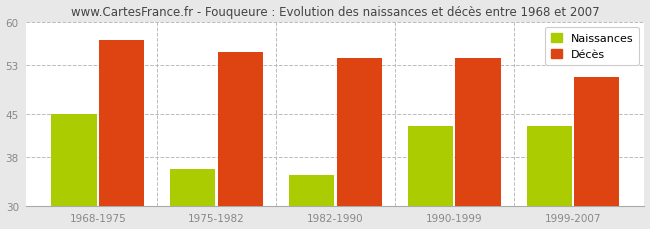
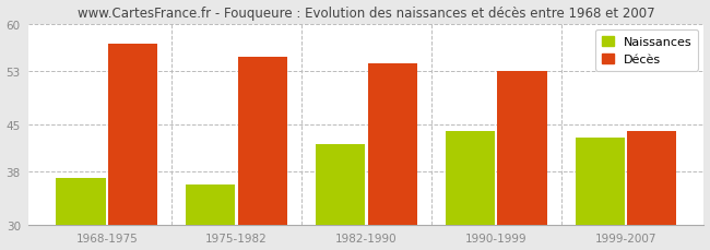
Naissances/1968-1975: 45 -> 37
Naissances/1982-1990: 35 -> 42
Naissances/1990-1999: 43 -> 44
Décès/1990-1999: 54 -> 53
Décès/1999-2007: 51 -> 44
